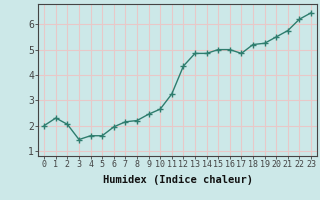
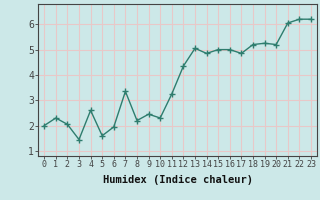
4: 1.60 -> 2.60
7: 2.15 -> 3.35
10: 2.65 -> 2.30
13: 4.85 -> 5.05
20: 5.50 -> 5.20
21: 5.75 -> 6.05
23: 6.45 -> 6.20
